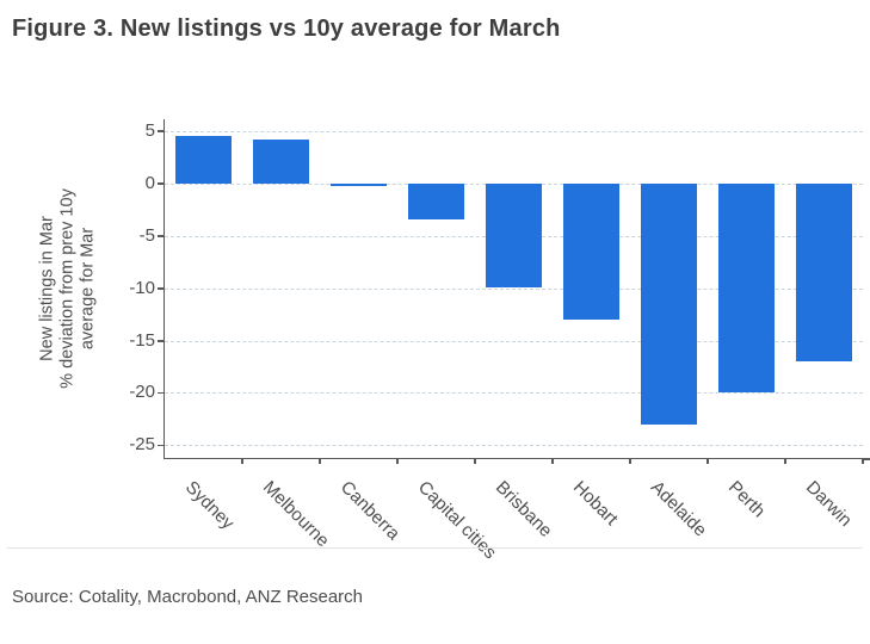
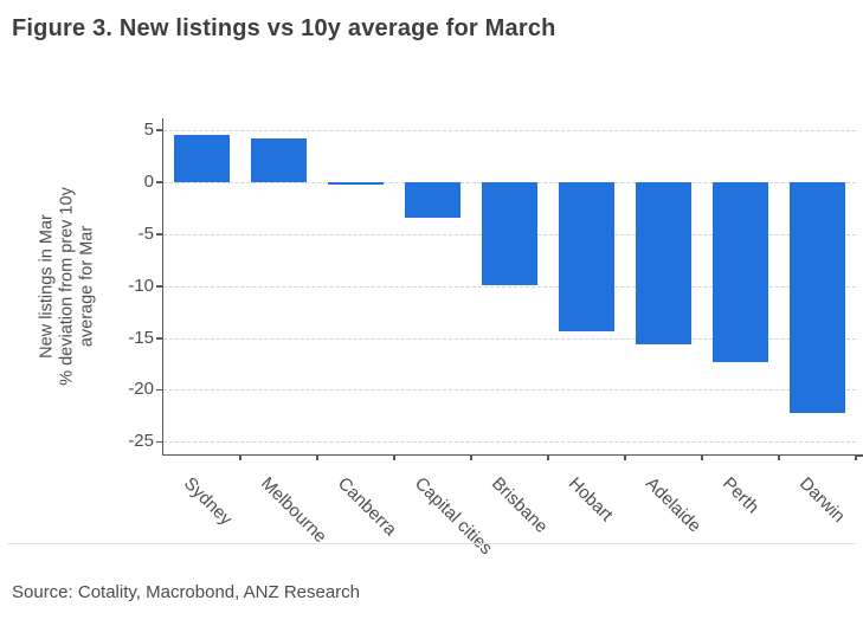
Hobart: -13 -> -14
Adelaide: -23 -> -16
Perth: -20 -> -17
Darwin: -17 -> -22
